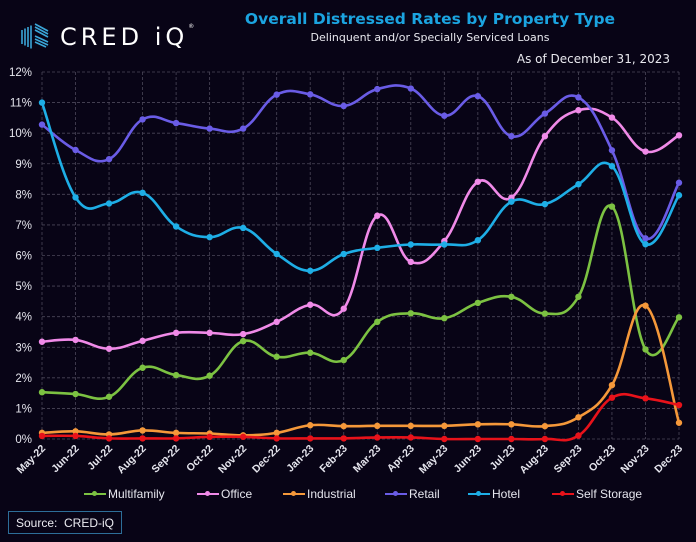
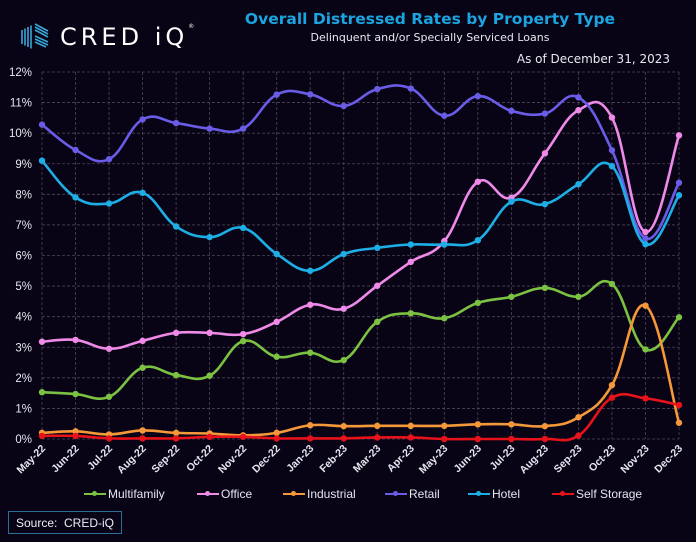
Hotel/May-22: 11.0% -> 9.1%
Office/Mar-23: 7.3% -> 5.0%
Retail/Jul-23: 9.9% -> 10.7%
Multifamily/Aug-23: 4.1% -> 4.9%
Office/Aug-23: 9.9% -> 9.3%
Multifamily/Oct-23: 7.6% -> 5.1%
Office/Nov-23: 9.4% -> 6.8%
